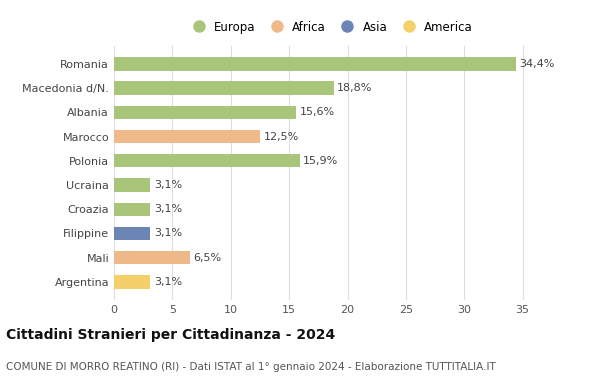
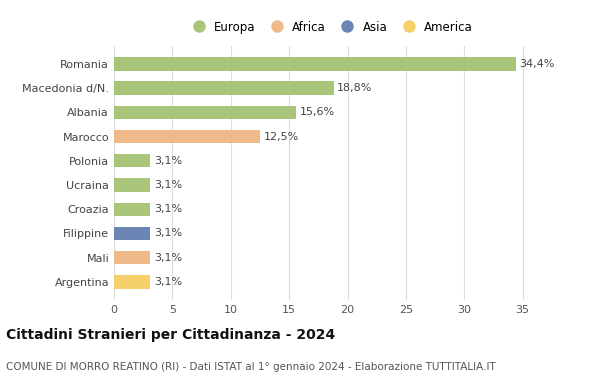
Polonia: 15,9% -> 3,1%
Mali: 6,5% -> 3,1%
